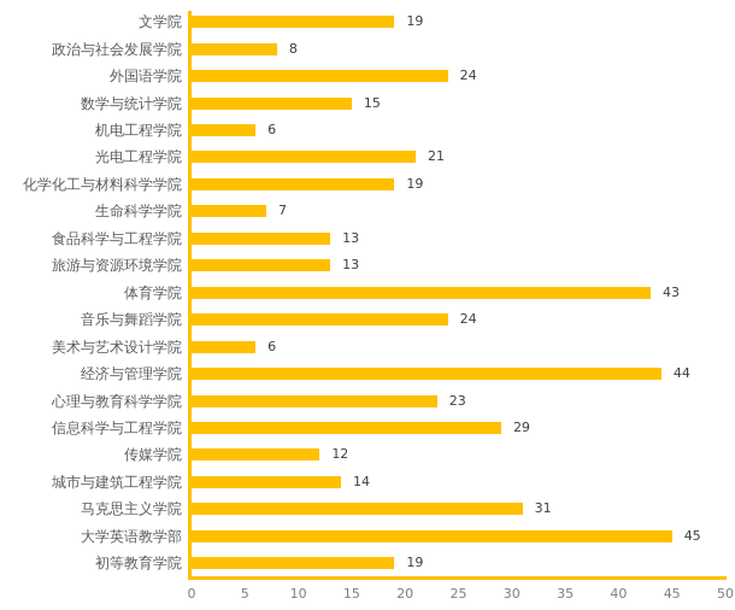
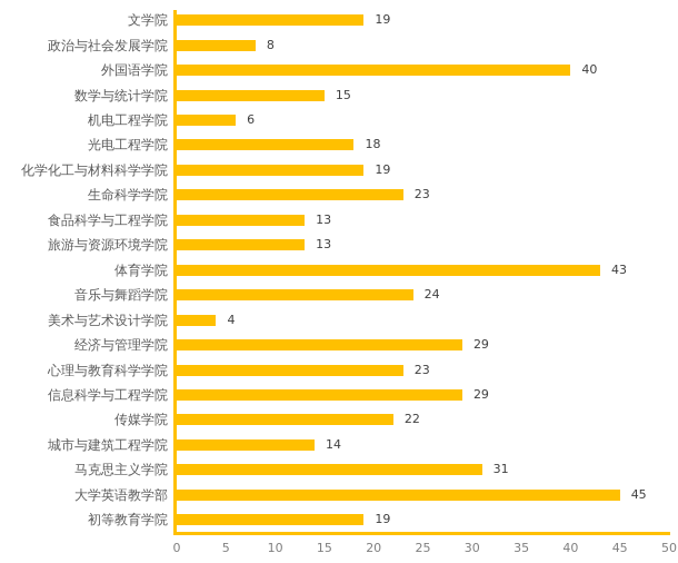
外国语学院: 24 -> 40
光电工程学院: 21 -> 18
生命科学学院: 7 -> 23
美术与艺术设计学院: 6 -> 4
经济与管理学院: 44 -> 29
传媒学院: 12 -> 22
